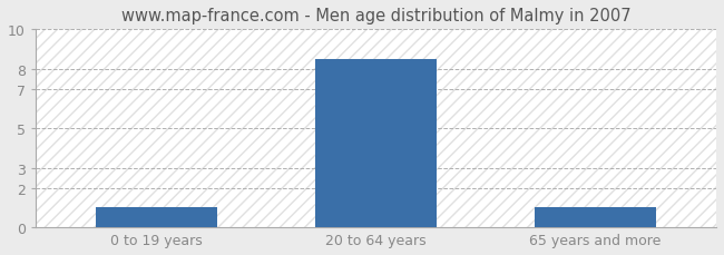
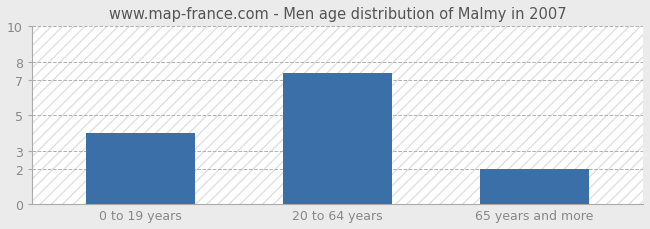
0 to 19 years: 1.0 -> 4.0
20 to 64 years: 8.5 -> 7.4
65 years and more: 1.0 -> 2.0
